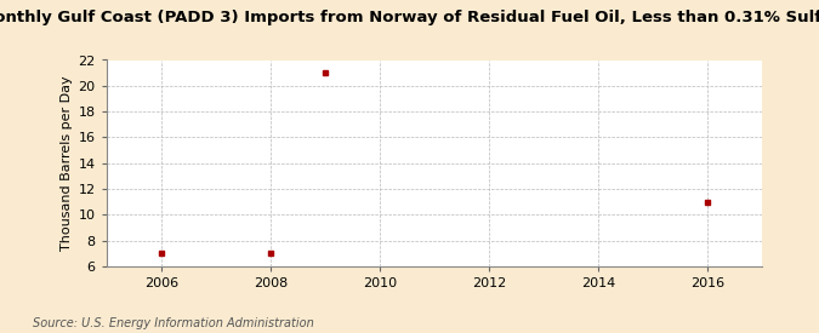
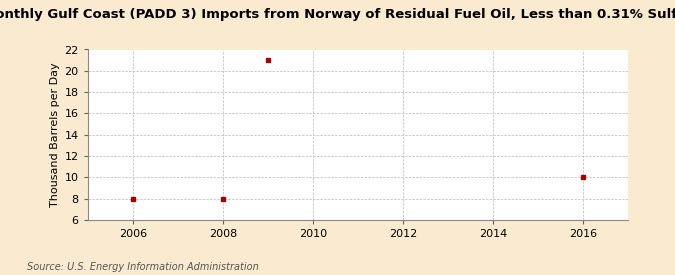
2006: 7 -> 8
2008: 7 -> 8
2016: 11 -> 10
